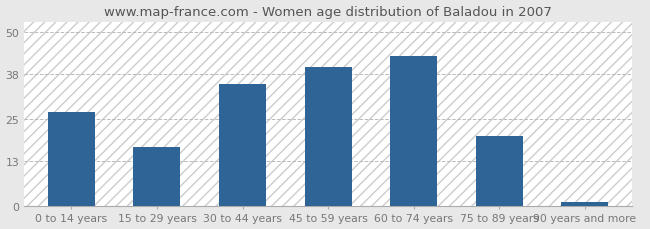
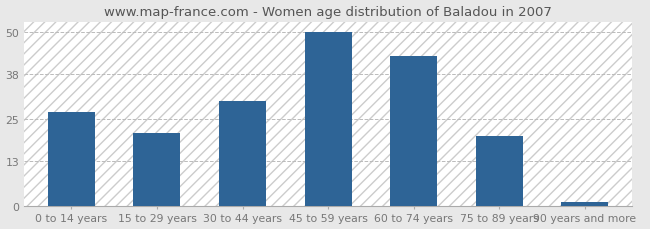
15 to 29 years: 17 -> 21
30 to 44 years: 35 -> 30
45 to 59 years: 40 -> 50
